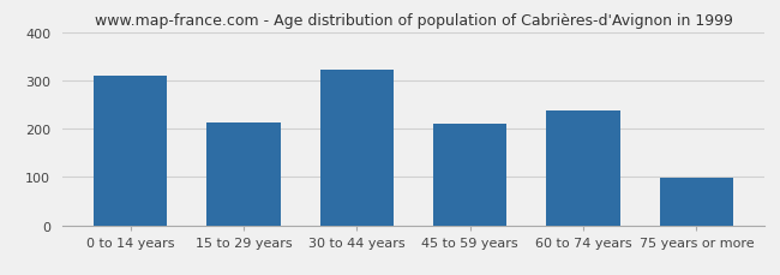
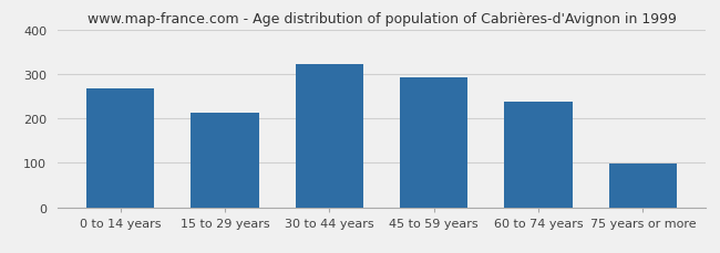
0 to 14 years: 310 -> 268
45 to 59 years: 210 -> 293
